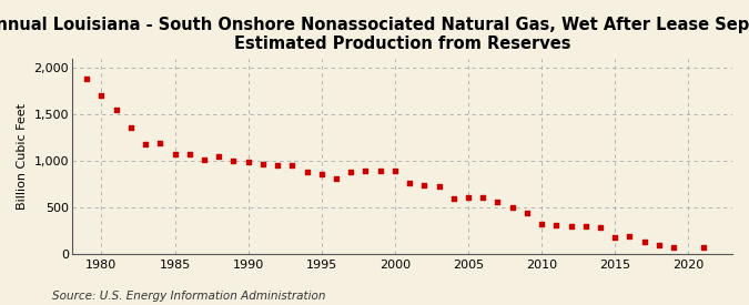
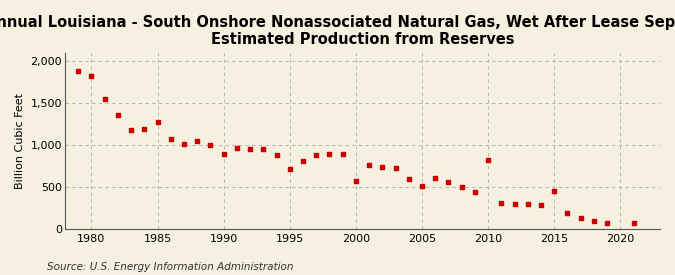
1980: 1,710 -> 1,820
1985: 1,080 -> 1,280
1990: 1,000 -> 900
1995: 860 -> 720
2000: 890 -> 580
2005: 610 -> 520
2010: 320 -> 820
2015: 180 -> 460
